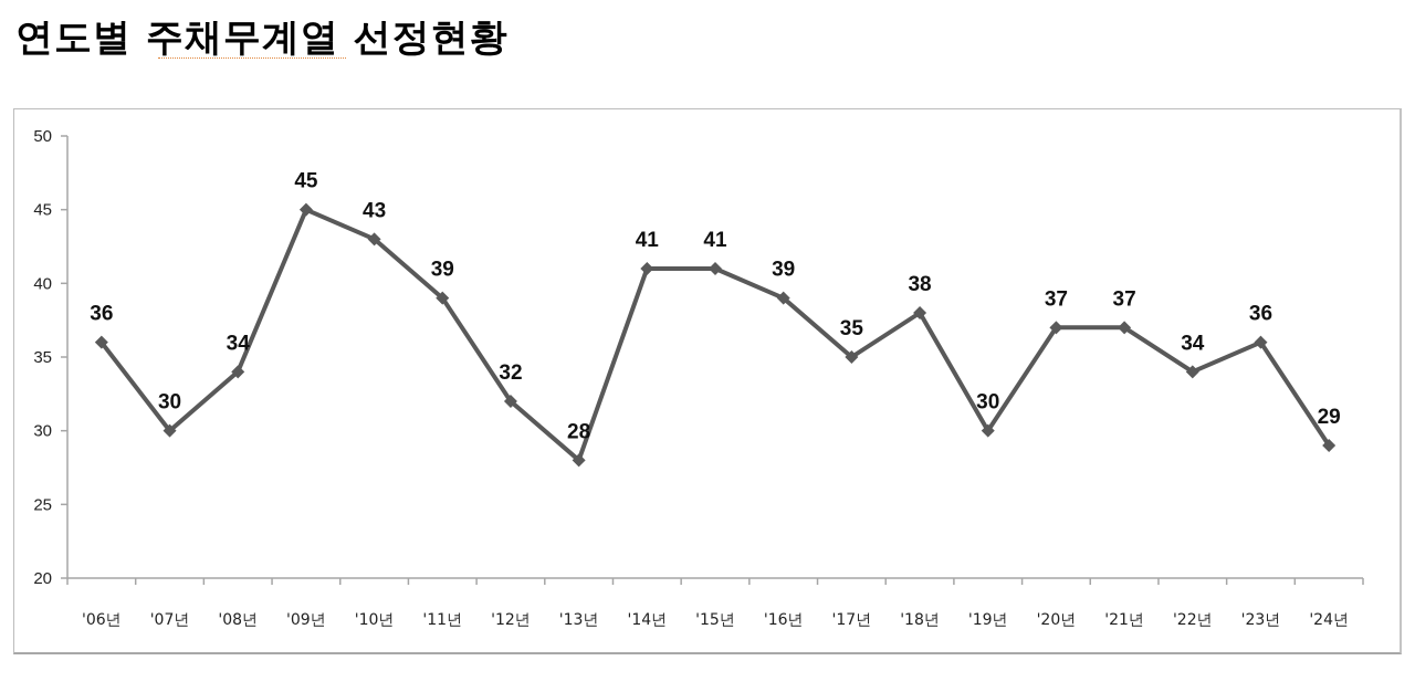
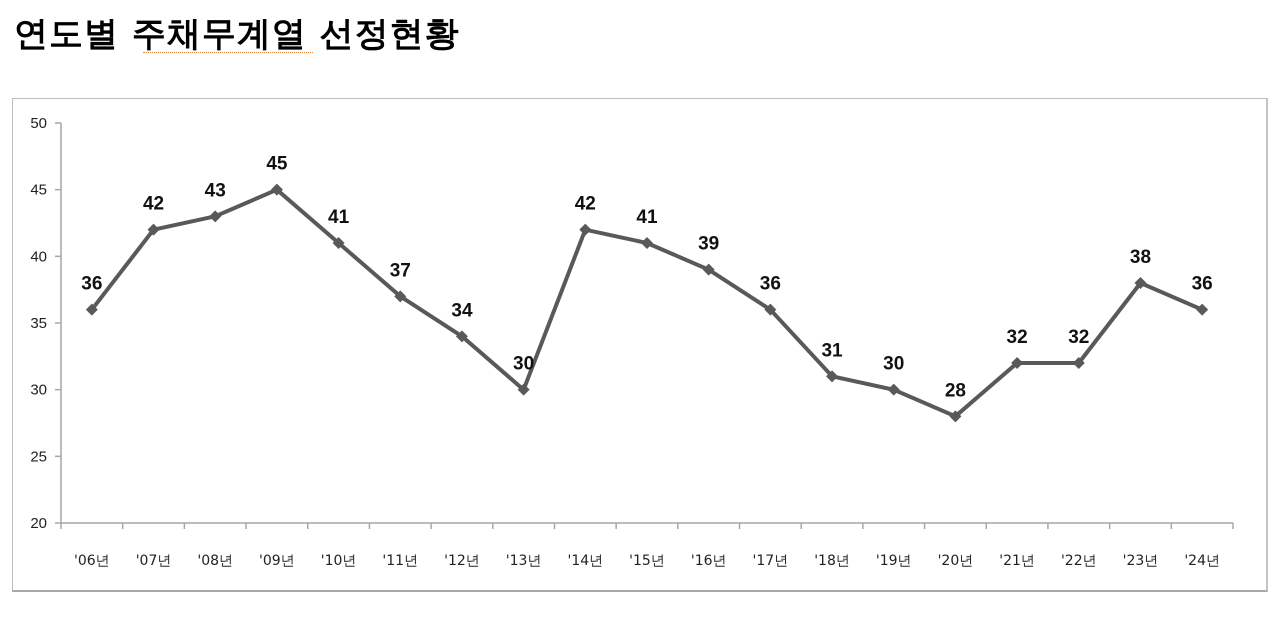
'07년: 30 -> 42
'08년: 34 -> 43
'10년: 43 -> 41
'11년: 39 -> 37
'12년: 32 -> 34
'13년: 28 -> 30
'14년: 41 -> 42
'17년: 35 -> 36
'18년: 38 -> 31
'20년: 37 -> 28
'21년: 37 -> 32
'22년: 34 -> 32
'23년: 36 -> 38
'24년: 29 -> 36
